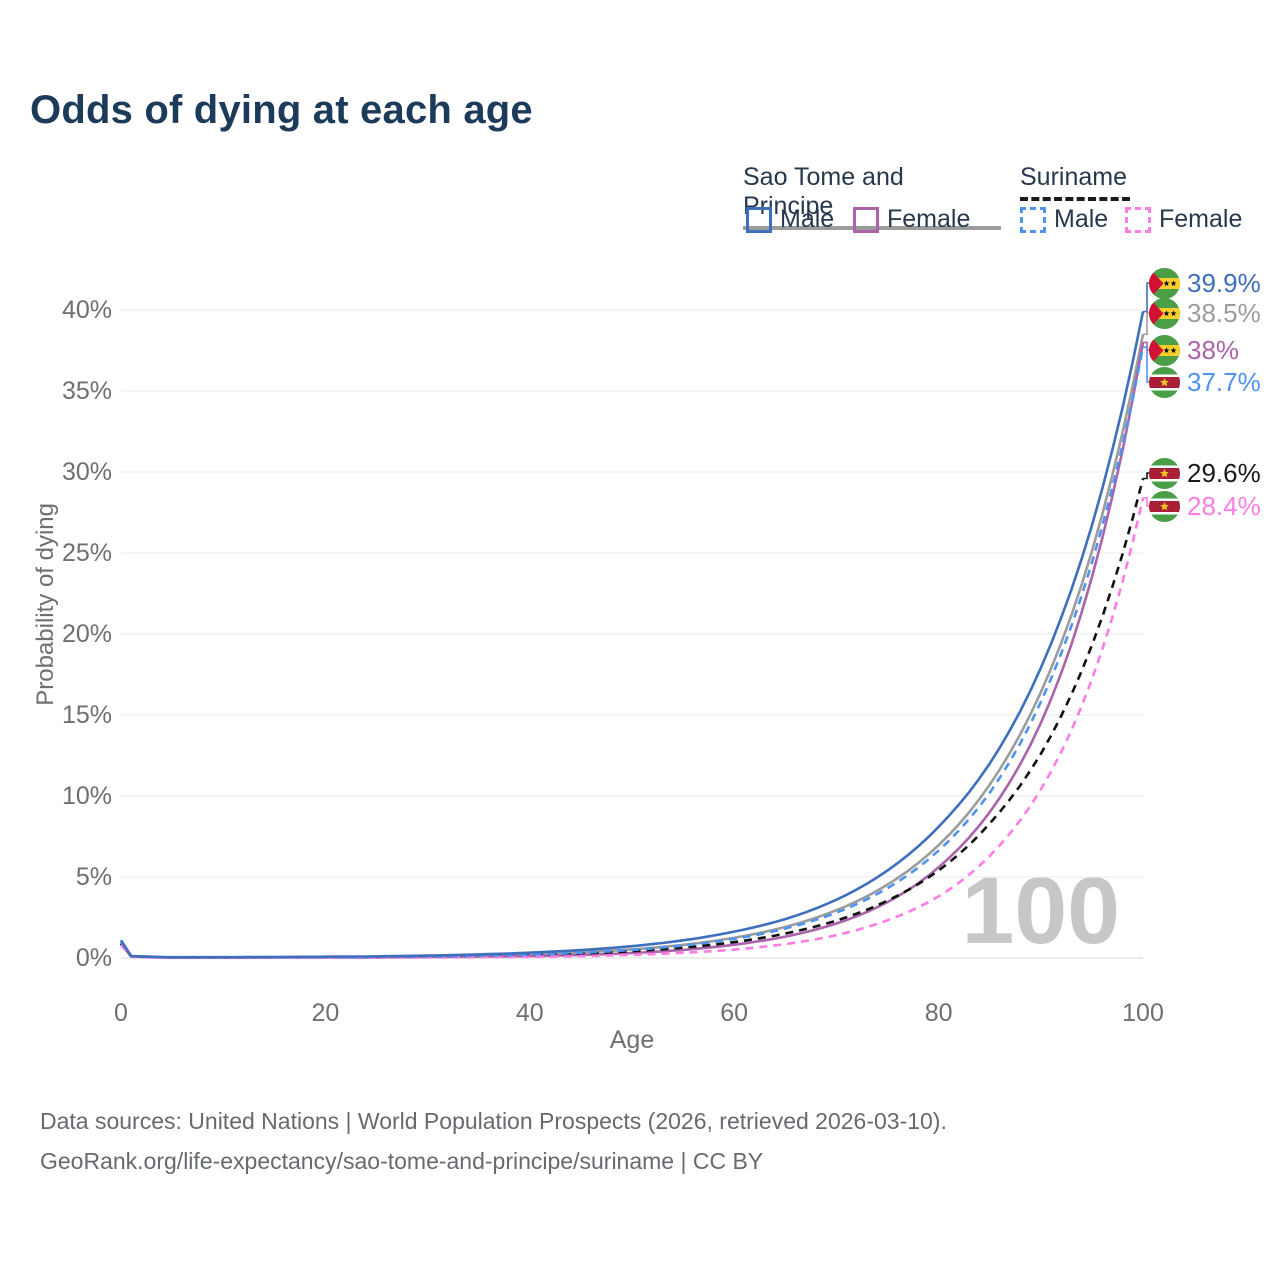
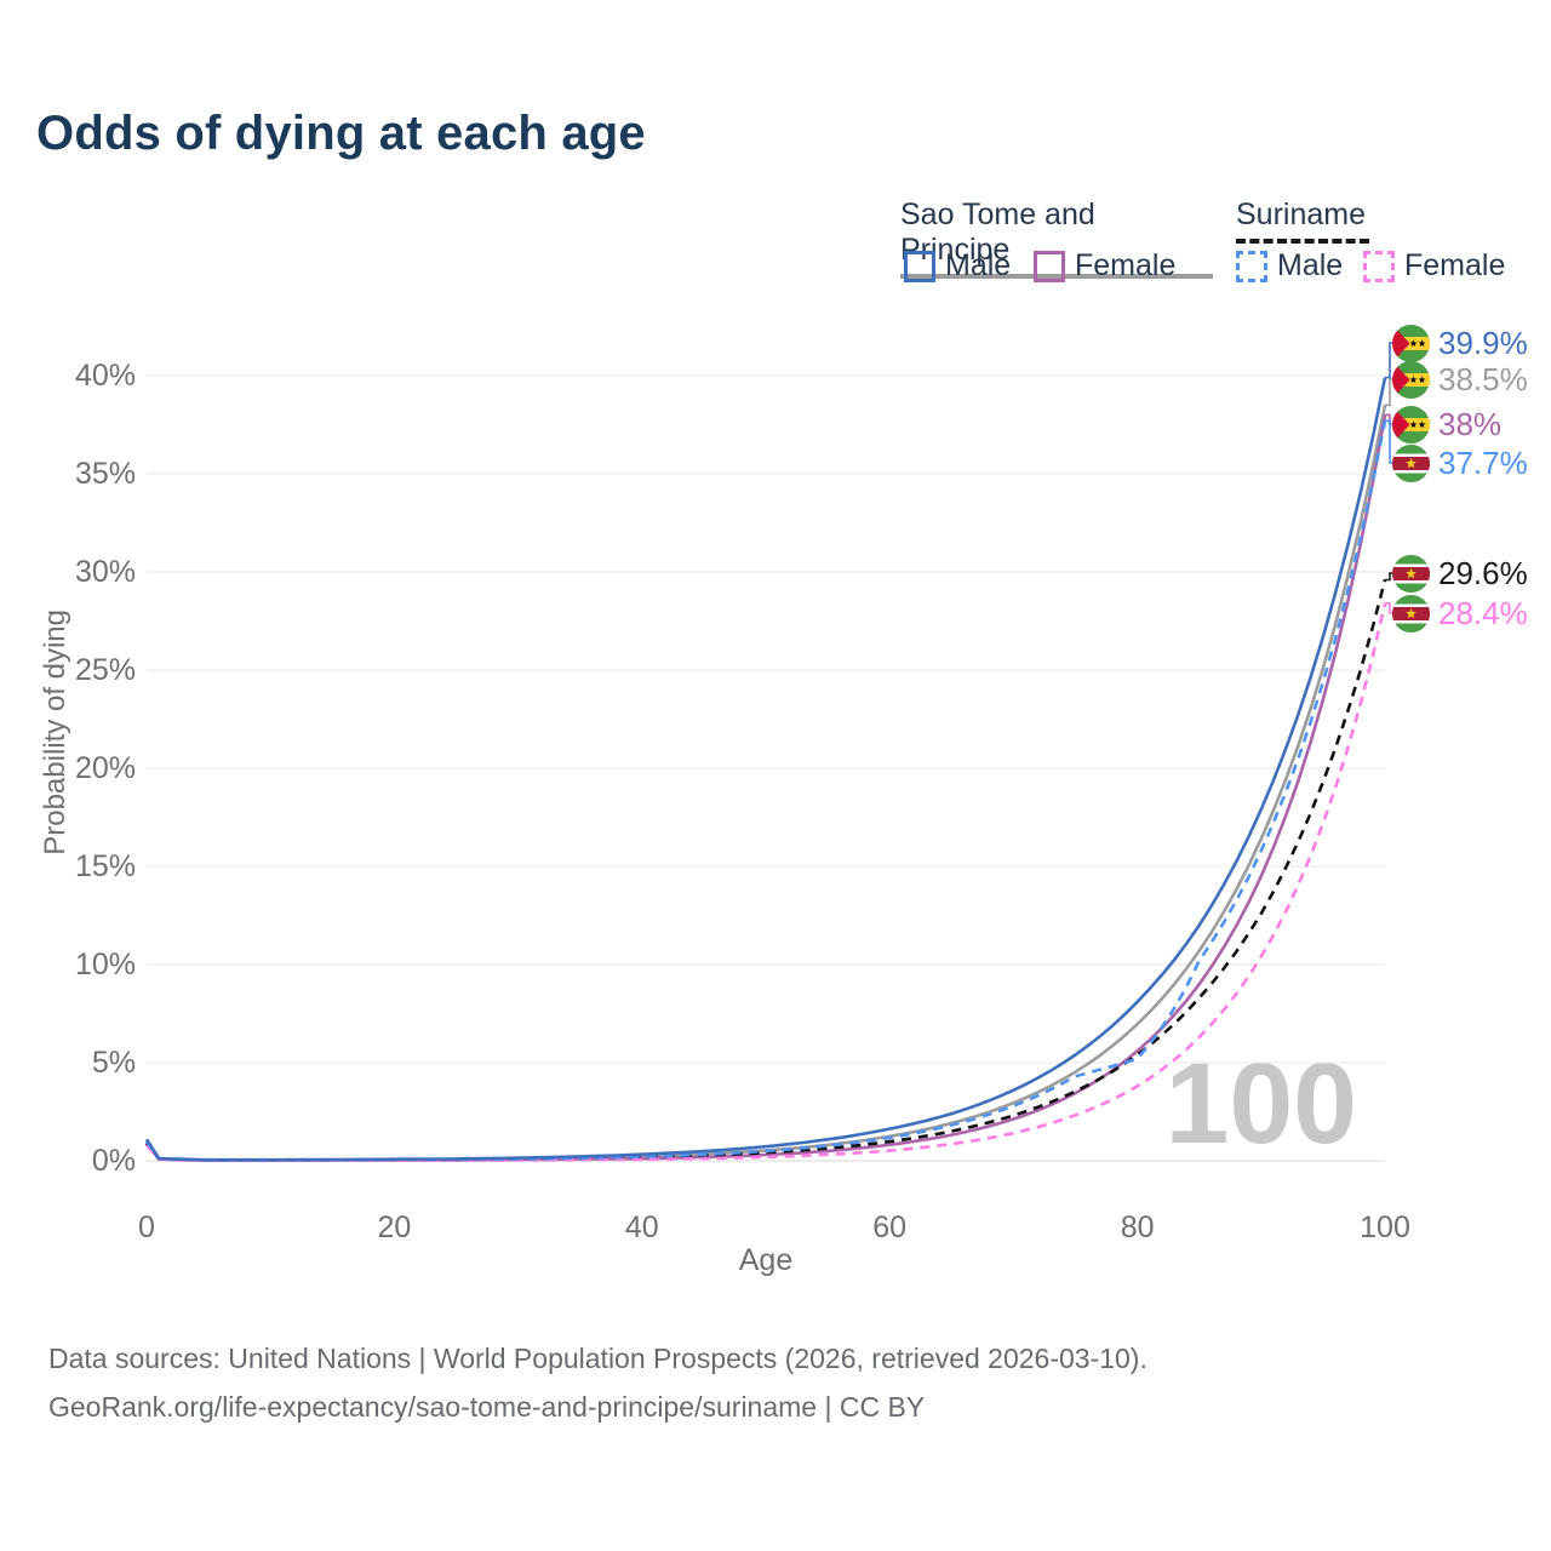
Suriname Male/80: 6.6% -> 5.2%
